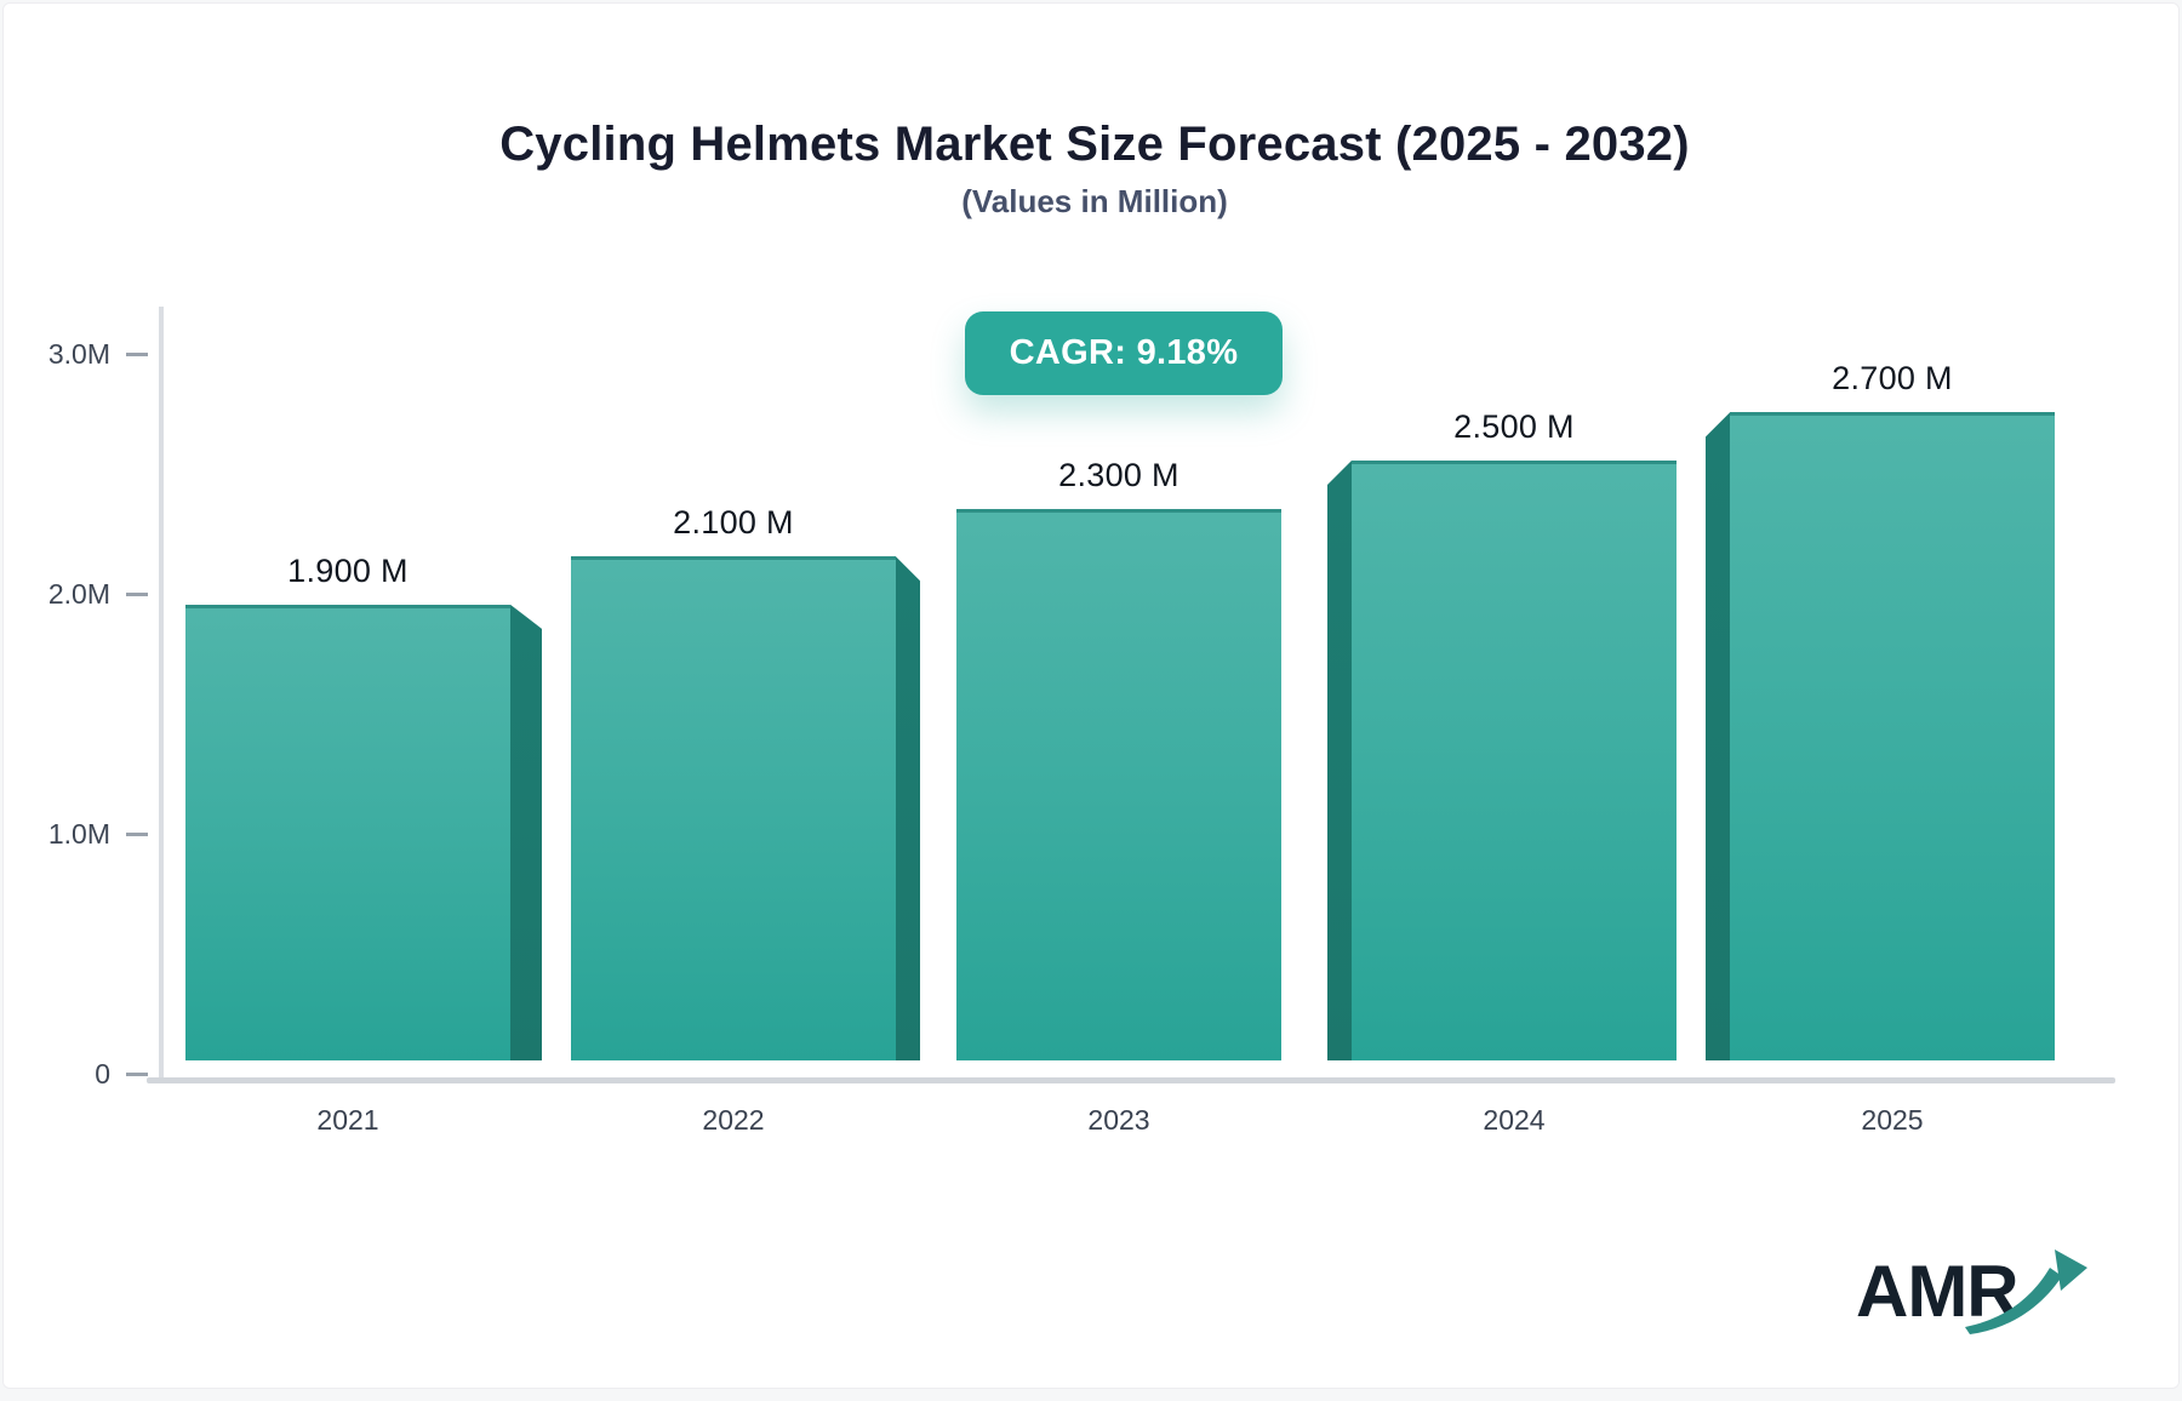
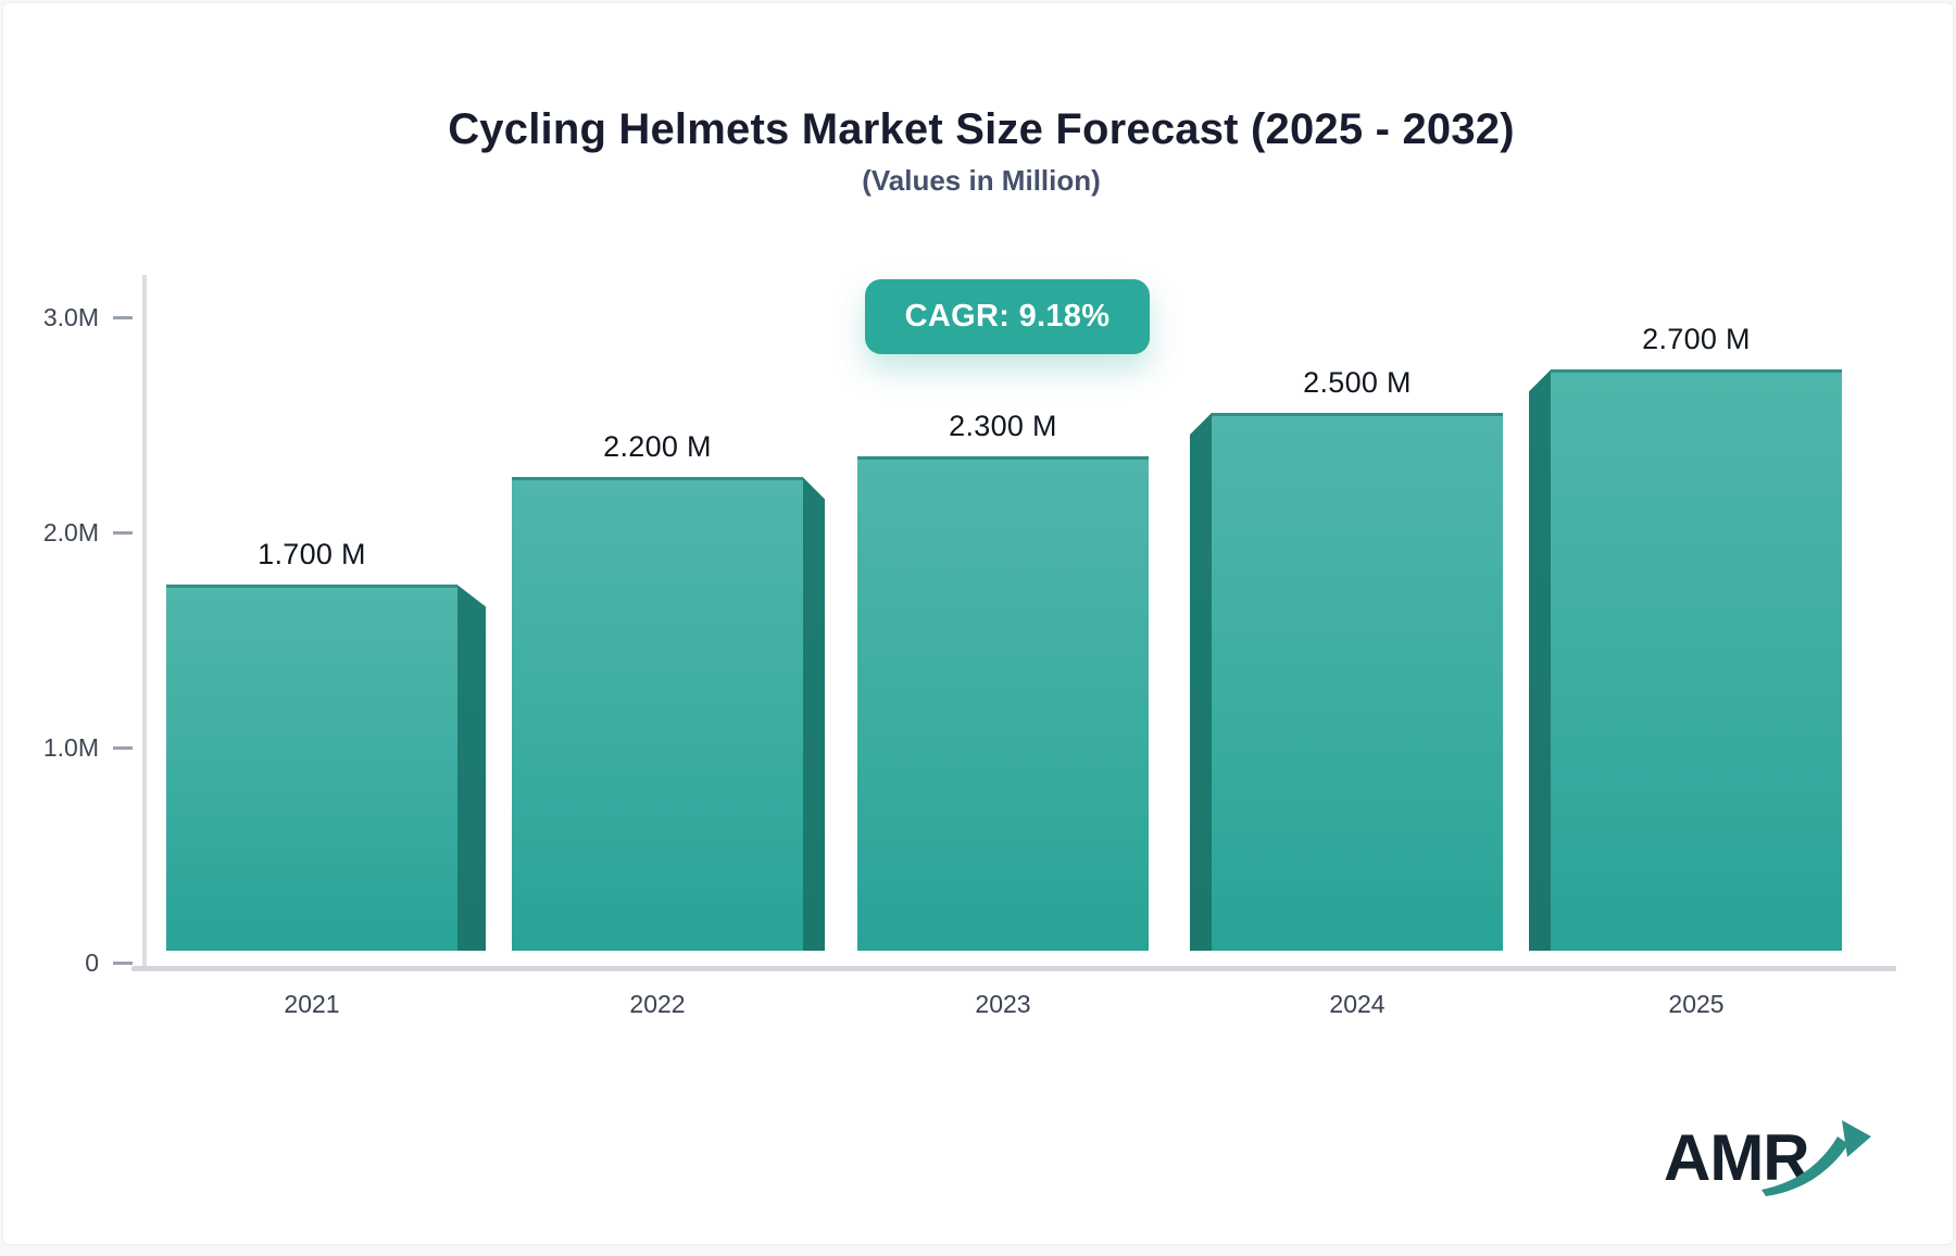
2021: 1.900 -> 1.700
2022: 2.100 -> 2.200
